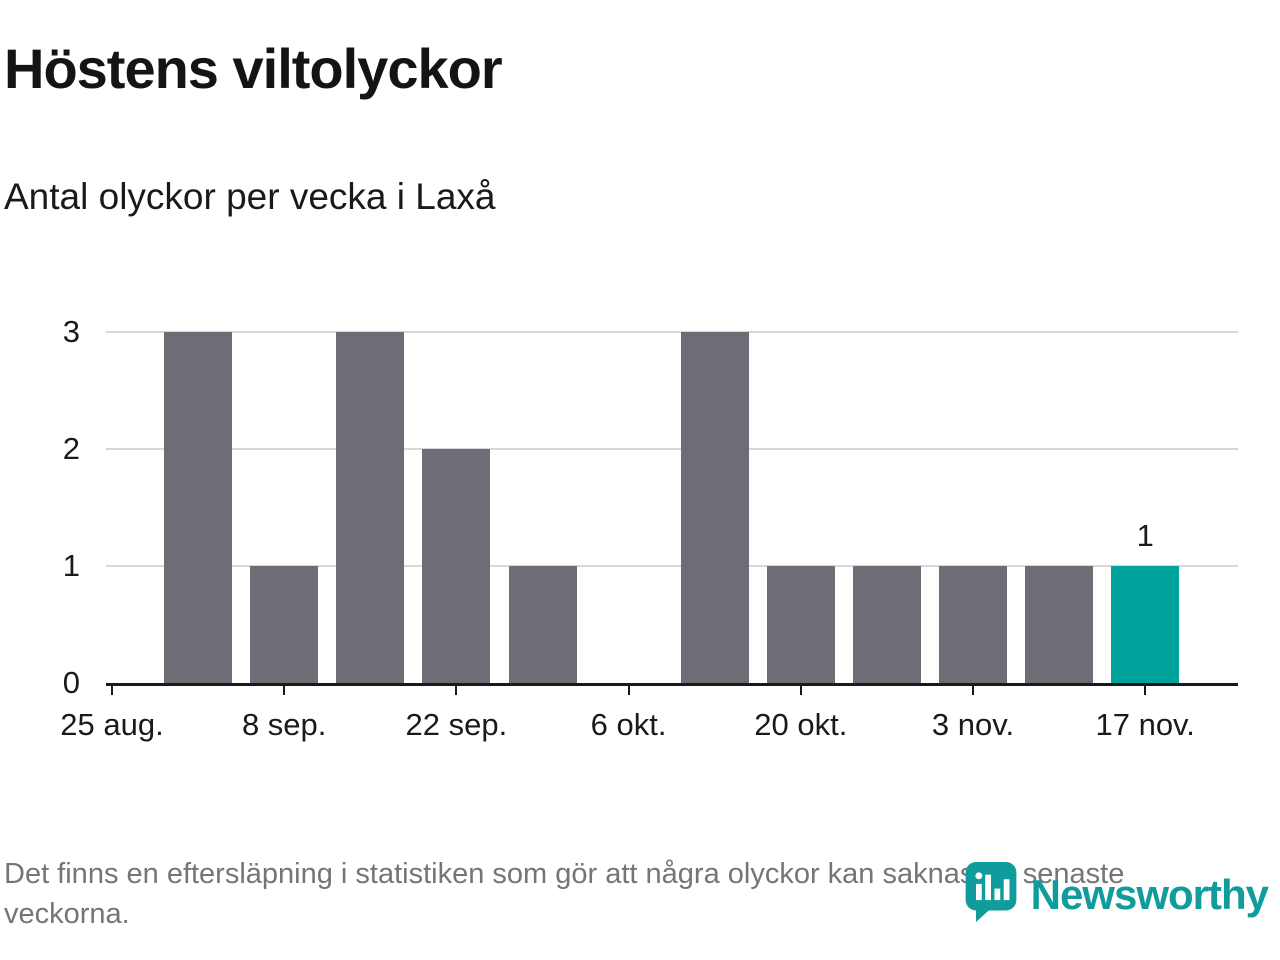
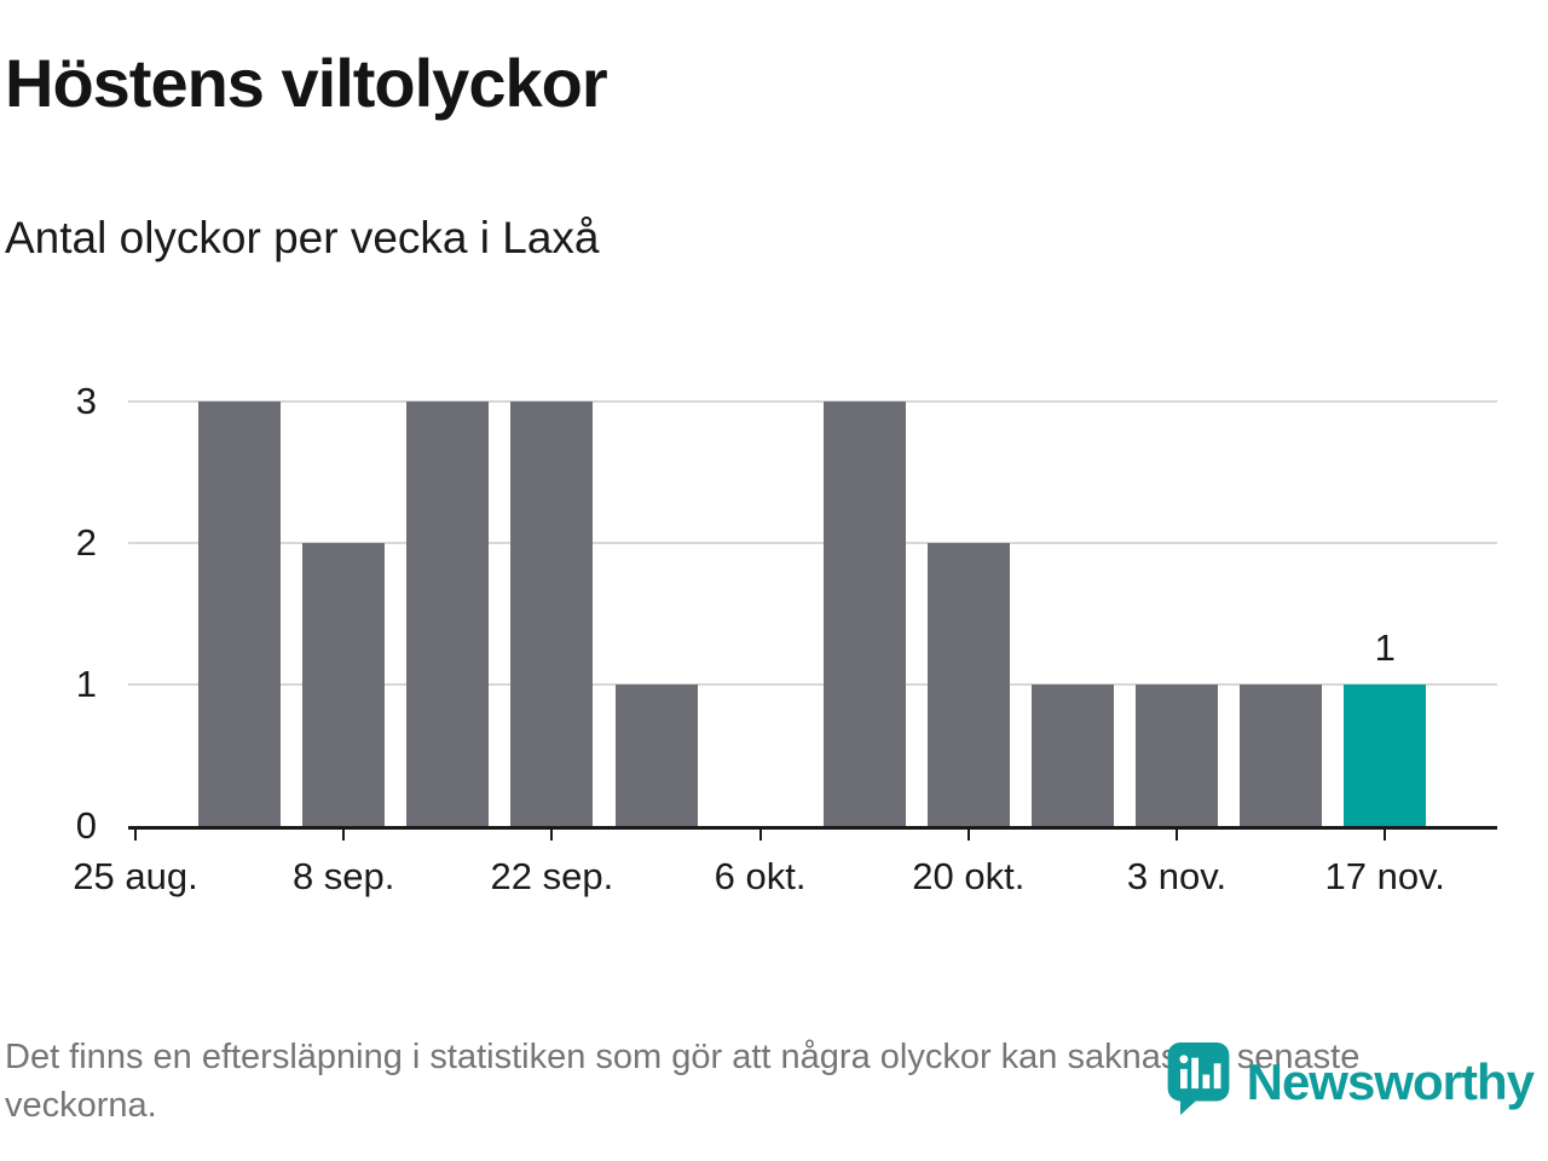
8 sep.: 1 -> 2
22 sep.: 2 -> 3
20 okt.: 1 -> 2
